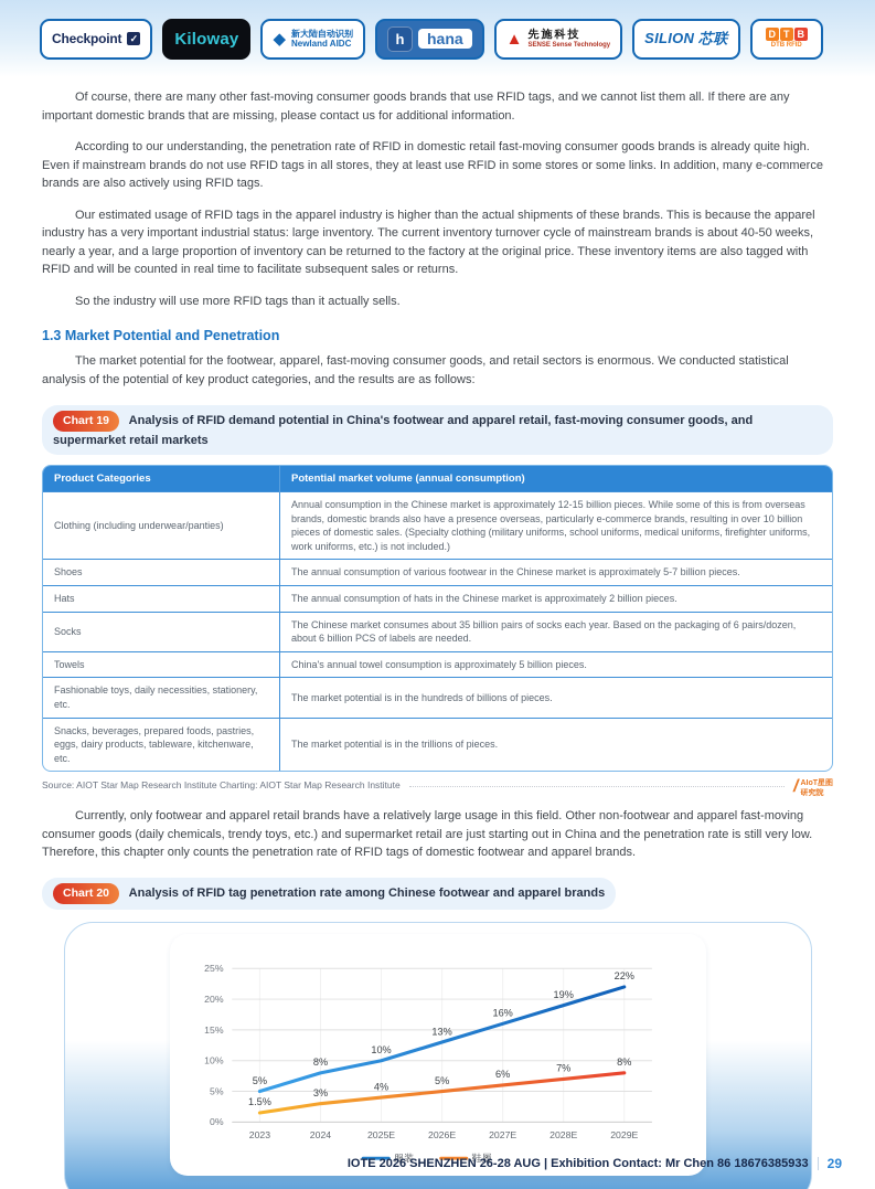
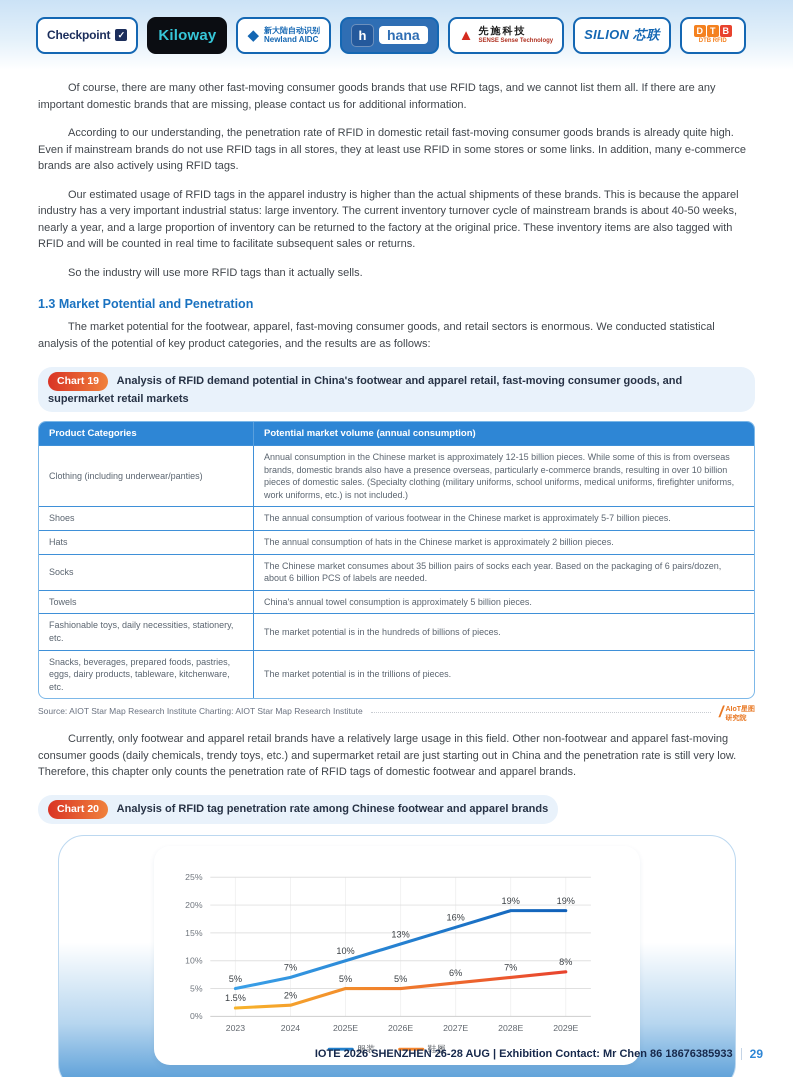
服装/2024: 8% -> 7%
鞋履/2024: 3% -> 2%
鞋履/2025E: 4% -> 5%
服装/2029E: 22% -> 19%
